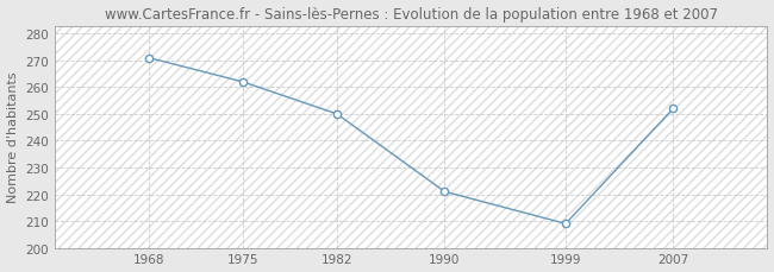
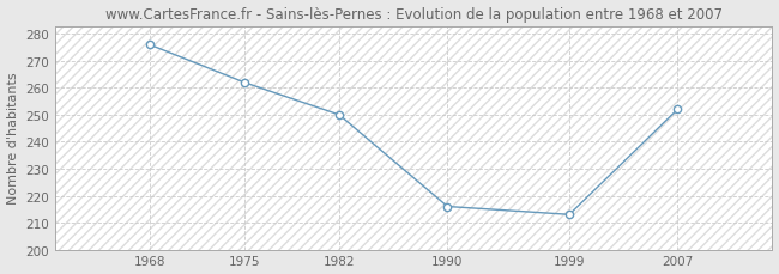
1968: 271 -> 276
1990: 221 -> 216
1999: 209 -> 213
